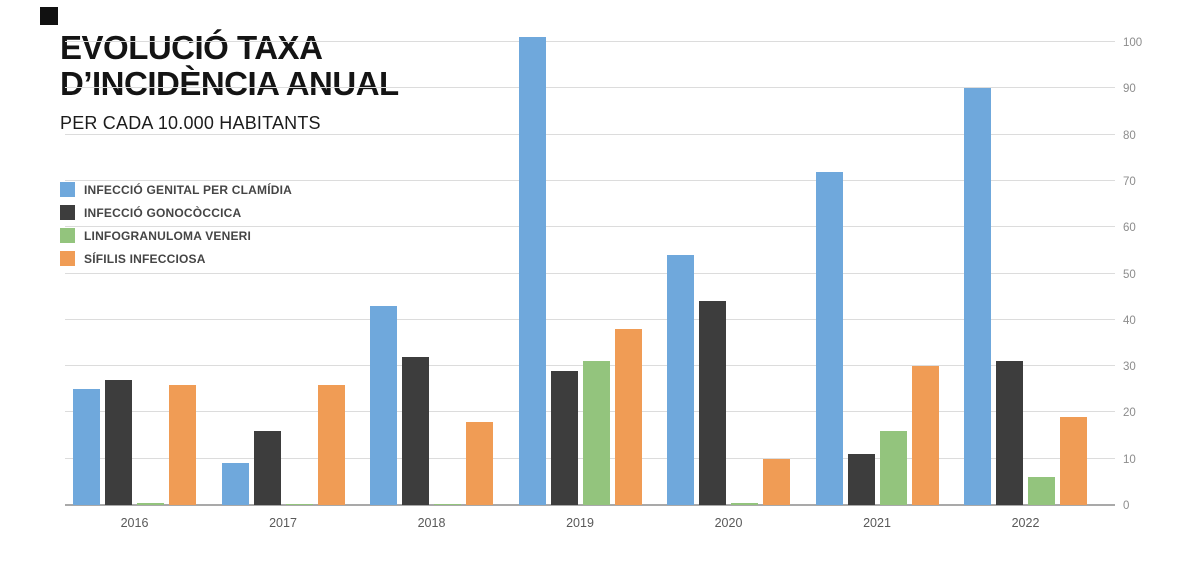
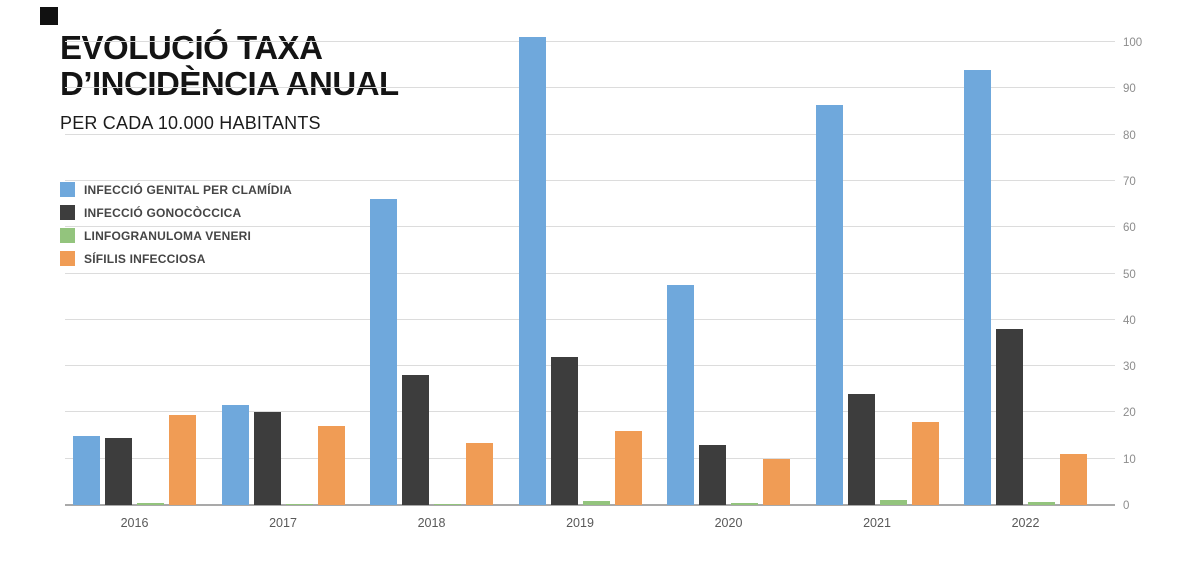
INFECCIÓ GENITAL PER CLAMÍDIA/2016: 25 -> 15
INFECCIÓ GONOCÒCCICA/2016: 27 -> 14
SÍFILIS INFECCIOSA/2016: 26 -> 20
INFECCIÓ GENITAL PER CLAMÍDIA/2017: 9 -> 22
INFECCIÓ GONOCÒCCICA/2017: 16 -> 20
SÍFILIS INFECCIOSA/2017: 26 -> 17
INFECCIÓ GENITAL PER CLAMÍDIA/2018: 43 -> 66
INFECCIÓ GONOCÒCCICA/2018: 32 -> 28
SÍFILIS INFECCIOSA/2018: 18 -> 14
INFECCIÓ GONOCÒCCICA/2019: 29 -> 32
LINFOGRANULOMA VENERI/2019: 31 -> 1
SÍFILIS INFECCIOSA/2019: 38 -> 16
INFECCIÓ GENITAL PER CLAMÍDIA/2020: 54 -> 48
INFECCIÓ GONOCÒCCICA/2020: 44 -> 13
INFECCIÓ GENITAL PER CLAMÍDIA/2021: 72 -> 86
INFECCIÓ GONOCÒCCICA/2021: 11 -> 24
LINFOGRANULOMA VENERI/2021: 16 -> 1
SÍFILIS INFECCIOSA/2021: 30 -> 18
INFECCIÓ GENITAL PER CLAMÍDIA/2022: 90 -> 94
INFECCIÓ GONOCÒCCICA/2022: 31 -> 38
LINFOGRANULOMA VENERI/2022: 6 -> 1
SÍFILIS INFECCIOSA/2022: 19 -> 11
